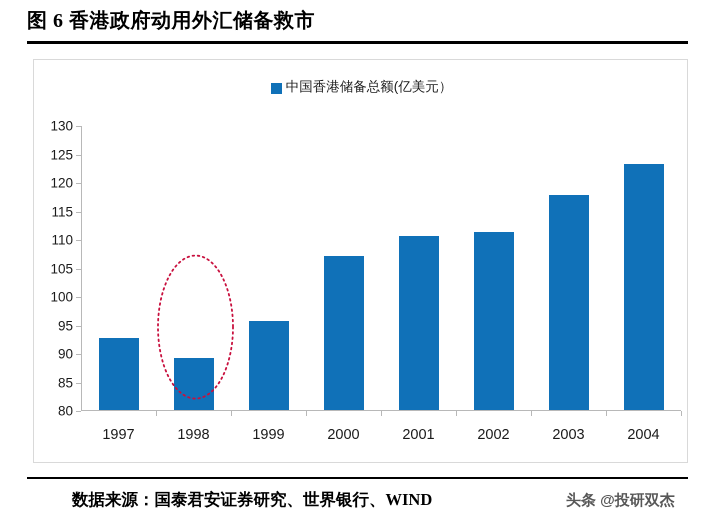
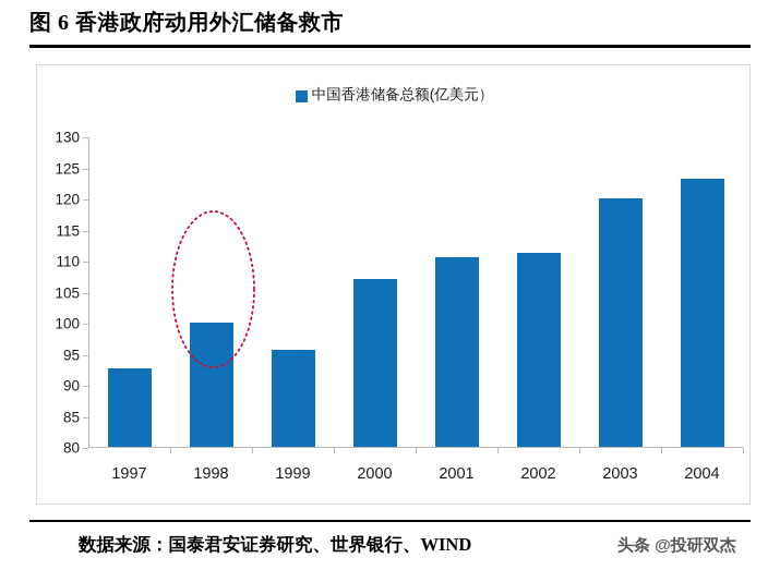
1998: 89 -> 100
2003: 118 -> 120
